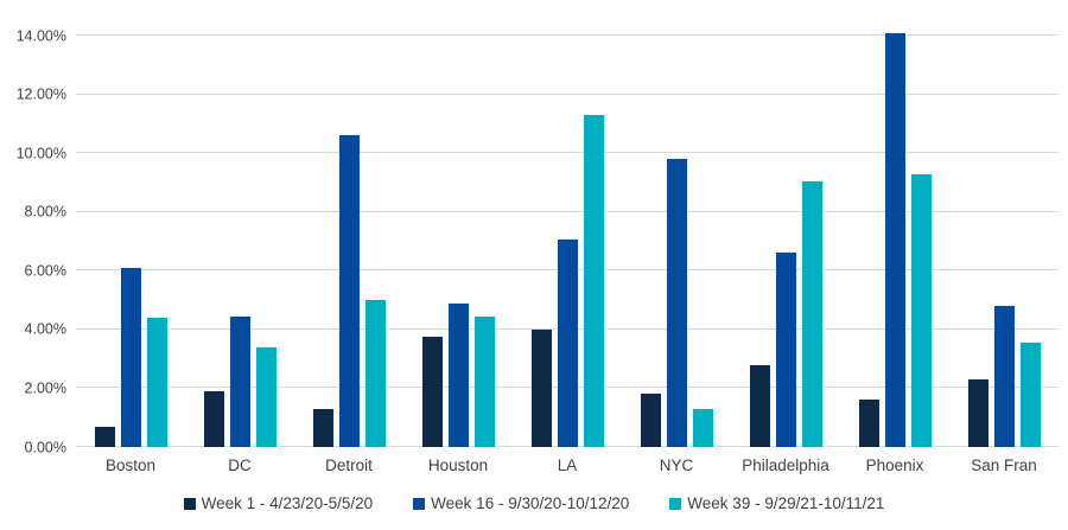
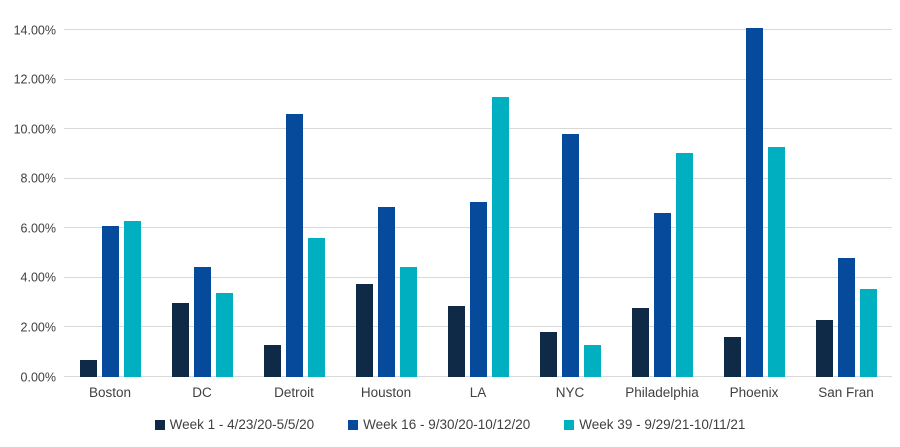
Week 39 - 9/29/21-10/11/21/Boston: 4.4% -> 6.3%
Week 1 - 4/23/20-5/5/20/DC: 1.9% -> 3.0%
Week 39 - 9/29/21-10/11/21/Detroit: 5.0% -> 5.6%
Week 16 - 9/30/20-10/12/20/Houston: 4.9% -> 6.8%
Week 1 - 4/23/20-5/5/20/LA: 4.0% -> 2.9%
